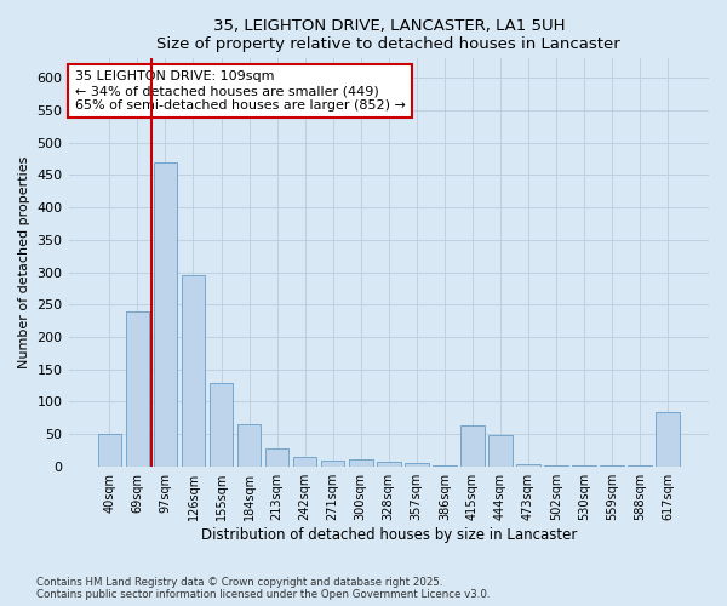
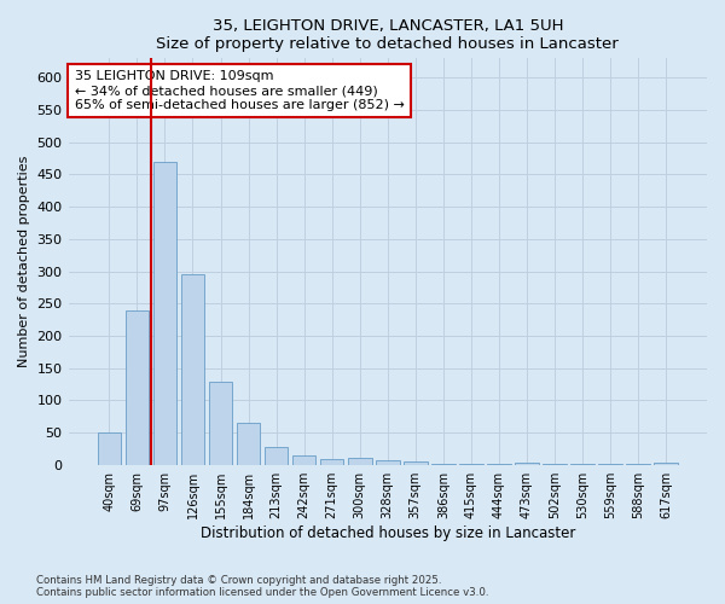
415sqm: 64 -> 2
444sqm: 48 -> 1
617sqm: 84 -> 4
